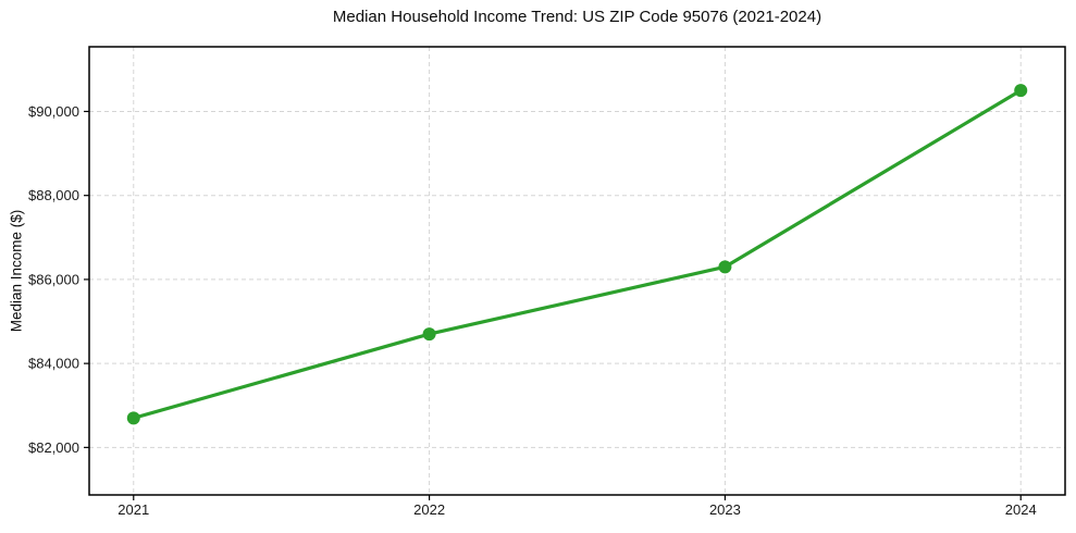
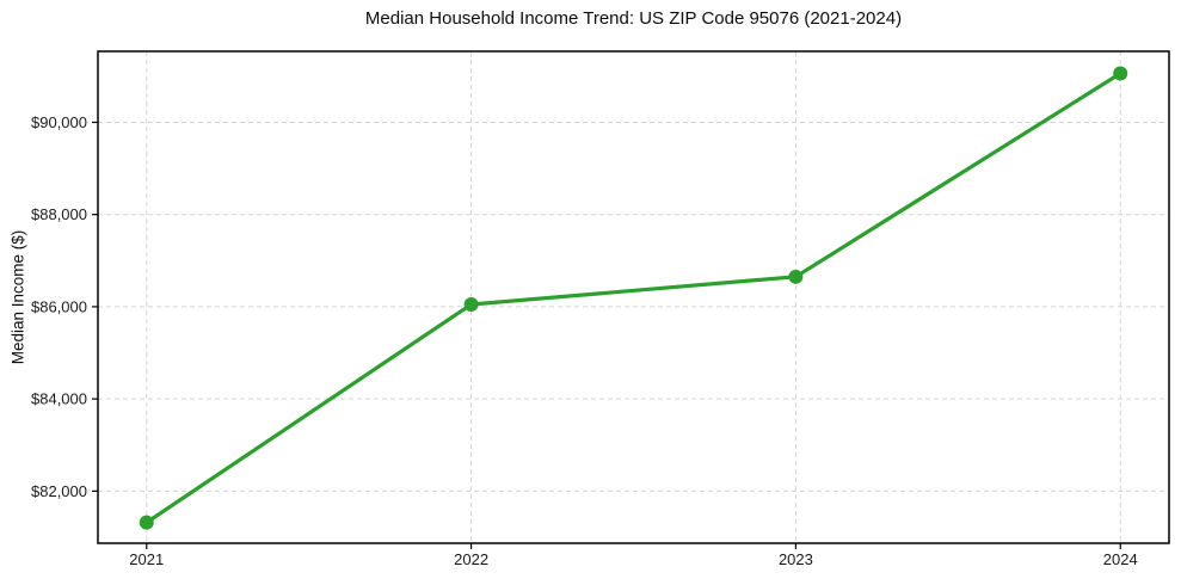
2021: $82700 -> $81300
2022: $84700 -> $86000
2023: $86300 -> $86600
2024: $90500 -> $91100
